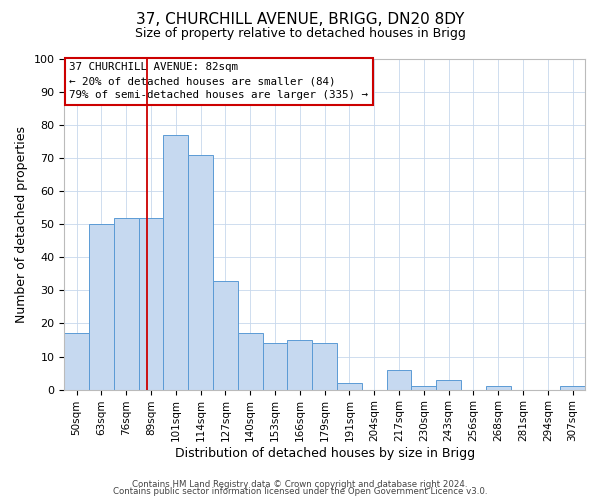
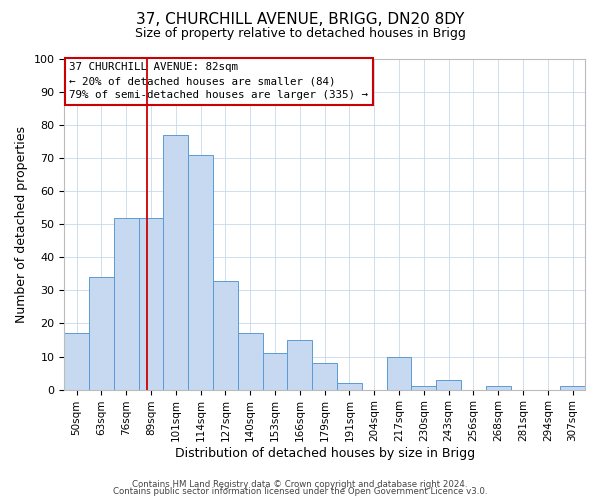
63sqm: 50 -> 34
153sqm: 14 -> 11
179sqm: 14 -> 8
217sqm: 6 -> 10
